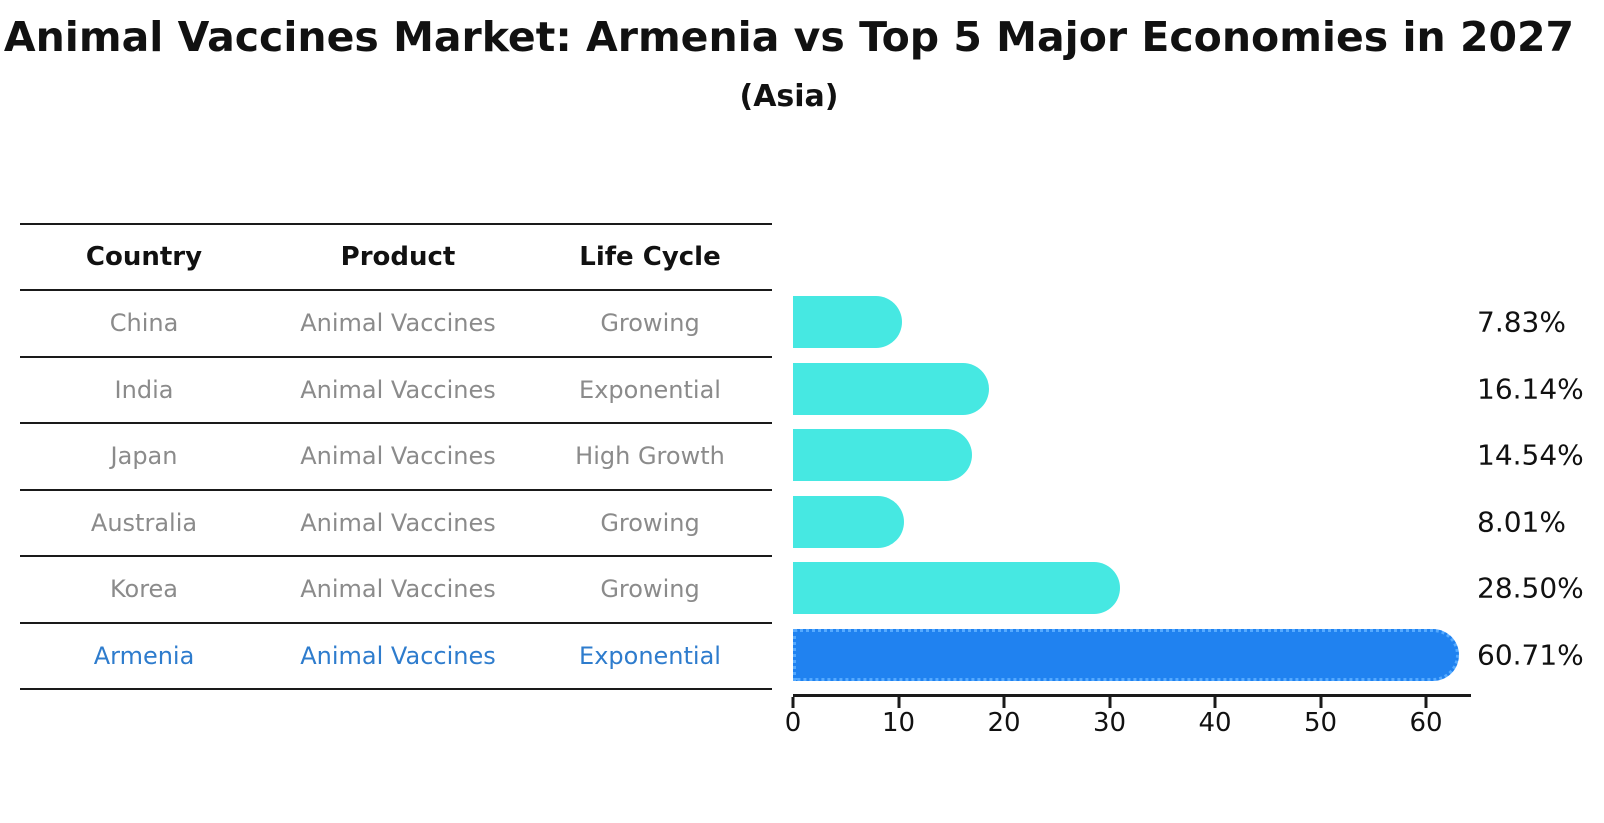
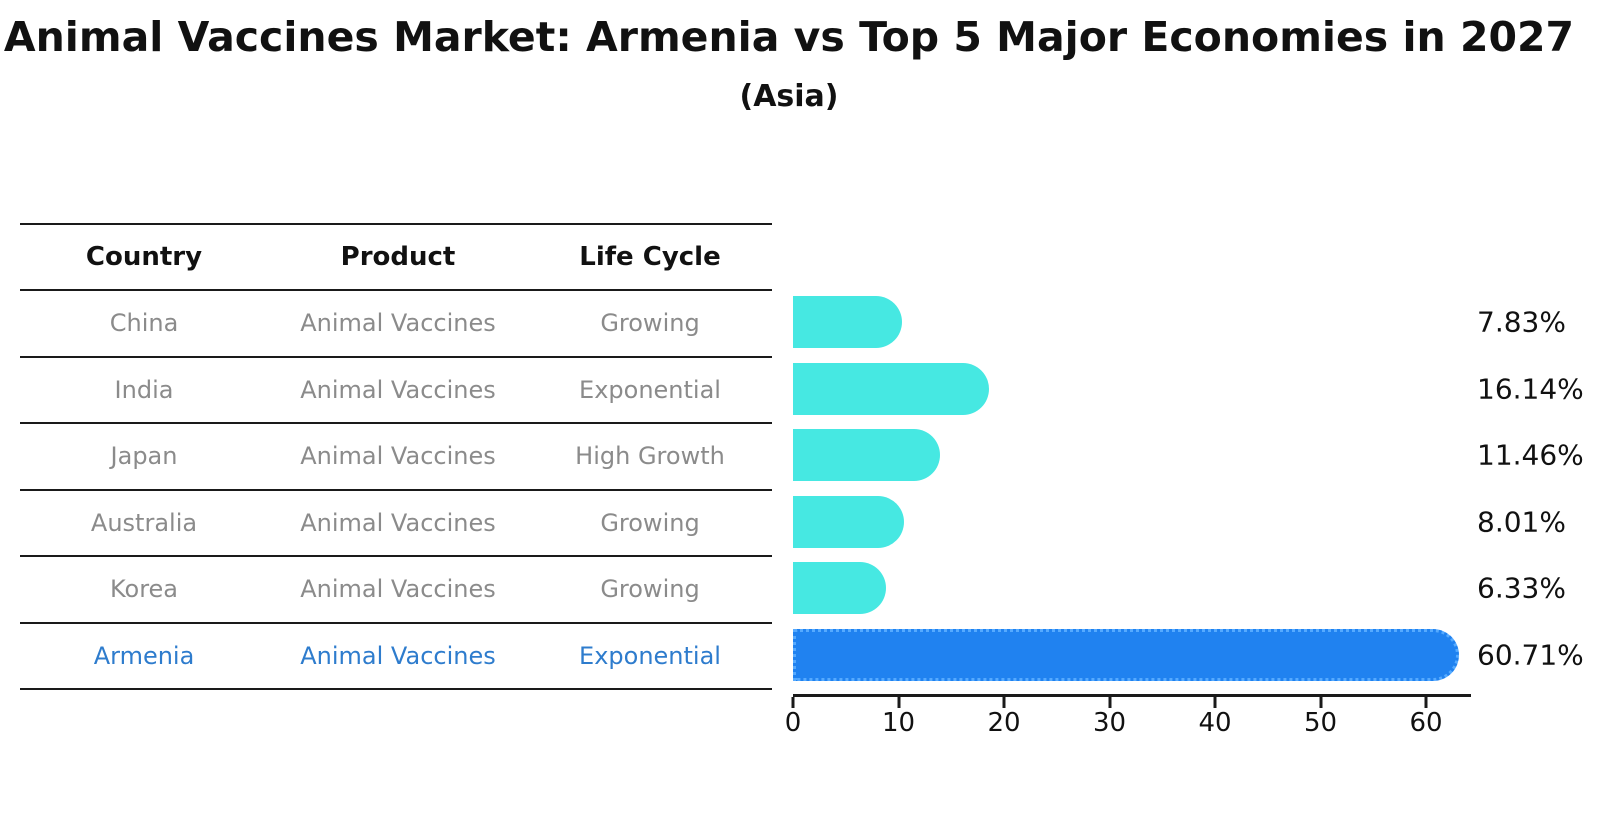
Japan: 14.54% -> 11.46%
Korea: 28.50% -> 6.33%
